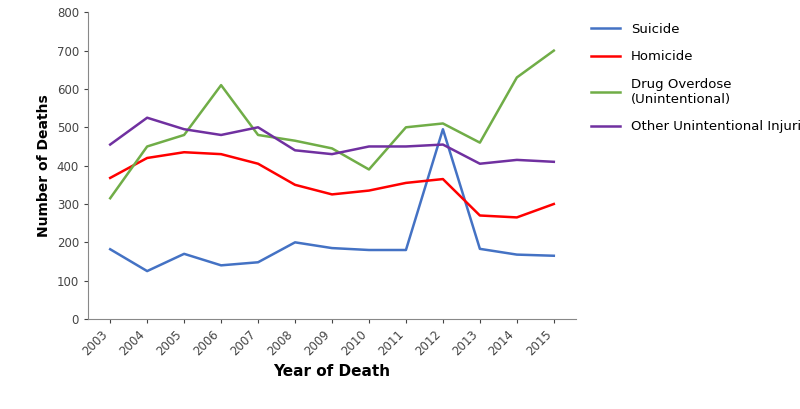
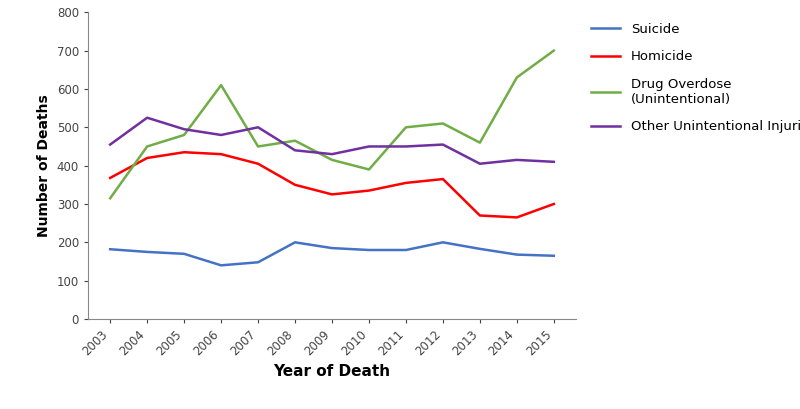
Suicide/2004: 125 -> 175
Drug Overdose (Unintentional)/2007: 480 -> 450
Drug Overdose (Unintentional)/2009: 445 -> 415
Suicide/2012: 495 -> 200
